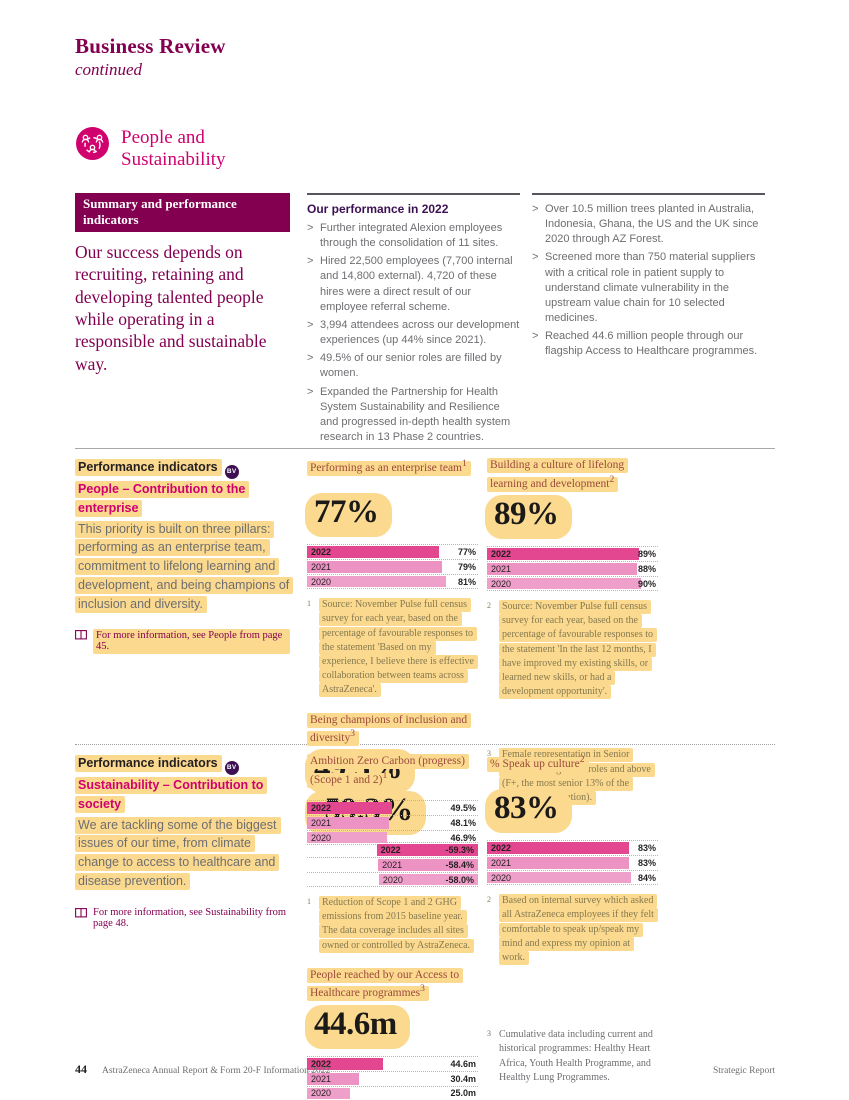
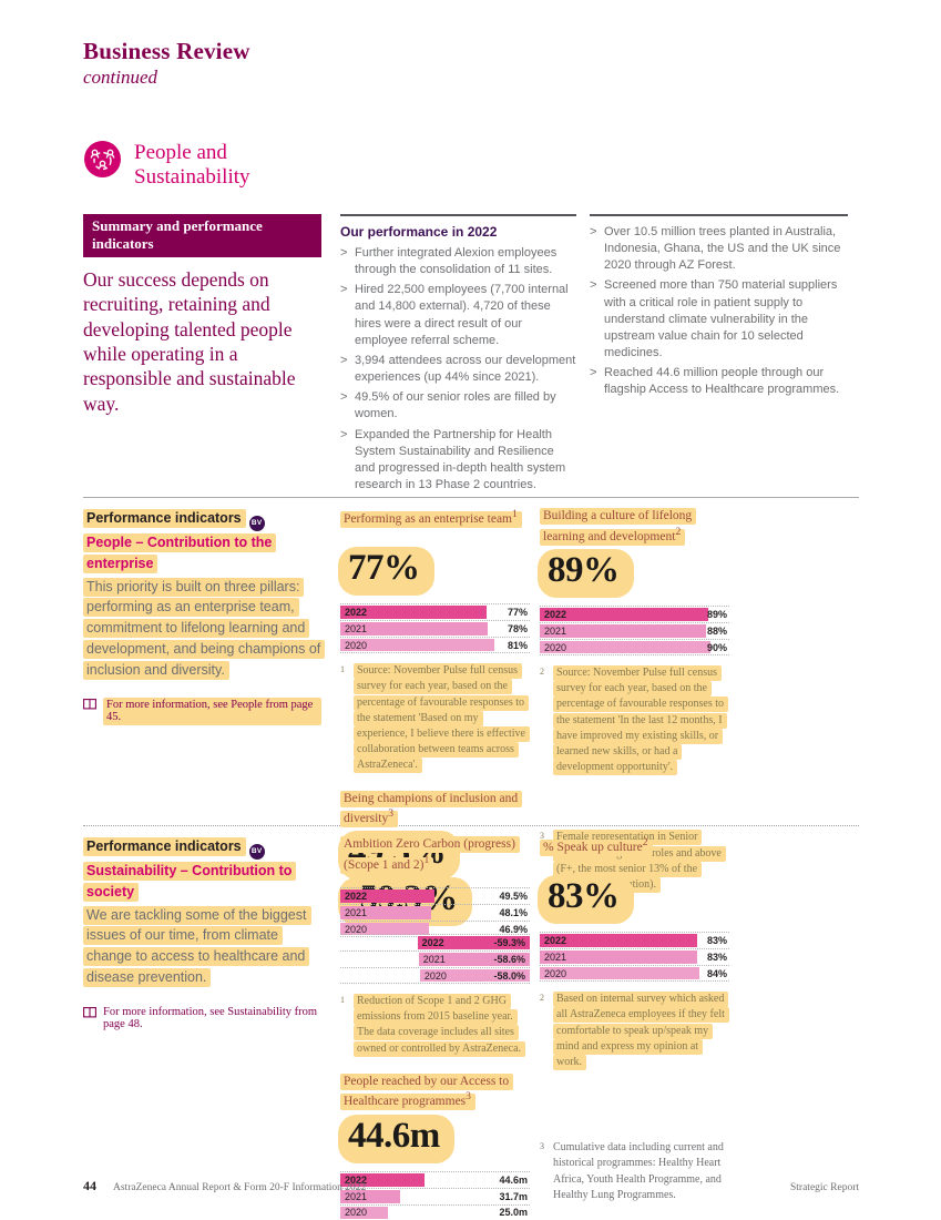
Performing as an enterprise team/2021: 79% -> 78%
Ambition Zero Carbon (progress) (Scope 1 and 2)/2021: -58.4% -> -58.6%
People reached by our Access to Healthcare programmes/2021: 30.4m -> 31.7m
